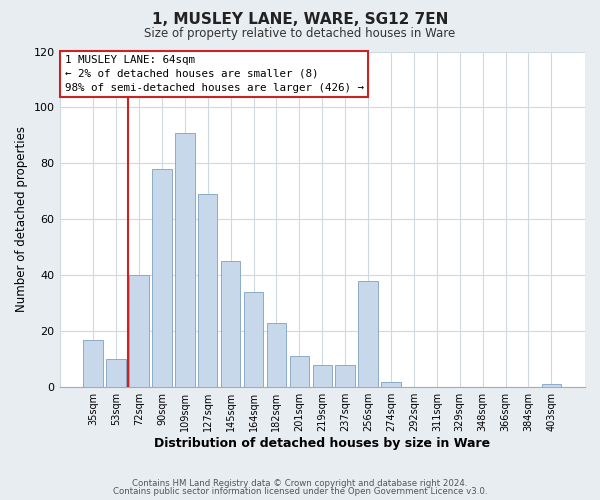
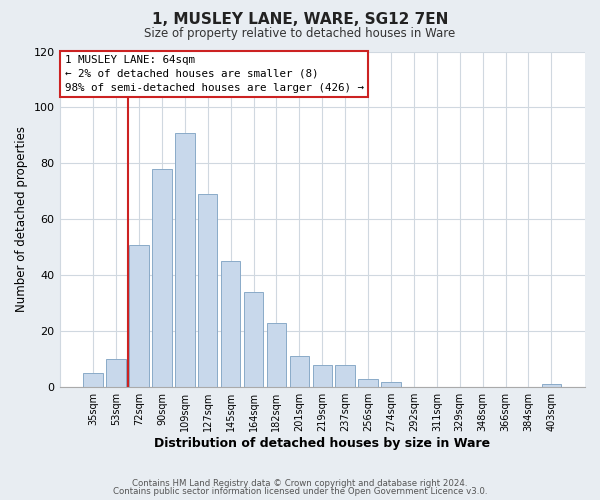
35sqm: 17 -> 5
72sqm: 40 -> 51
256sqm: 38 -> 3
